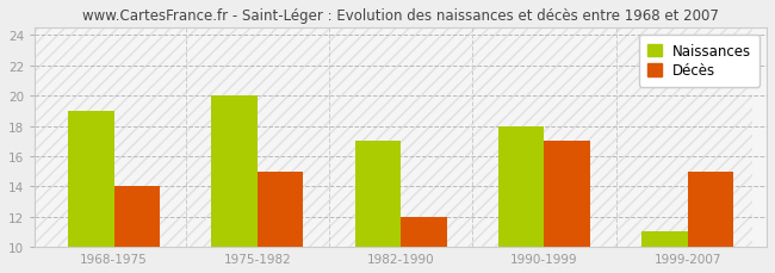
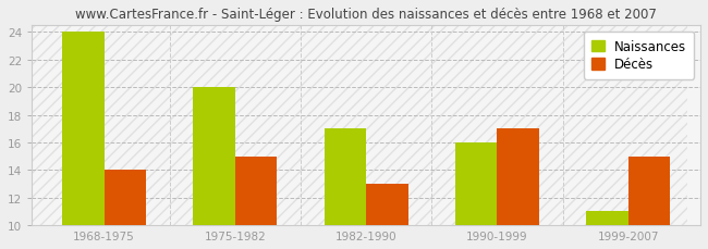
Naissances/1968-1975: 19 -> 24
Décès/1982-1990: 12 -> 13
Naissances/1990-1999: 18 -> 16
